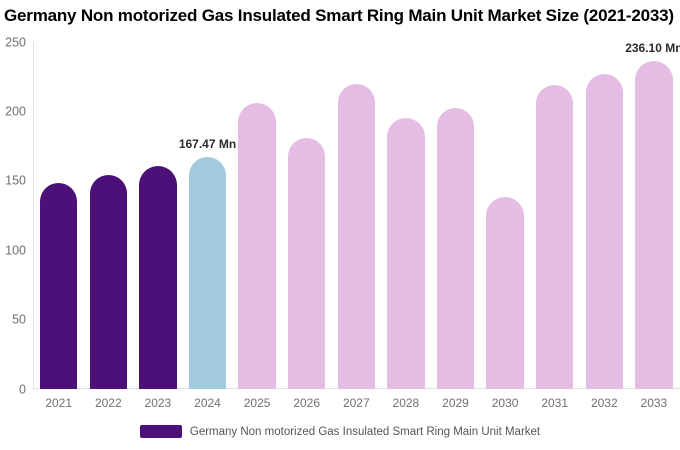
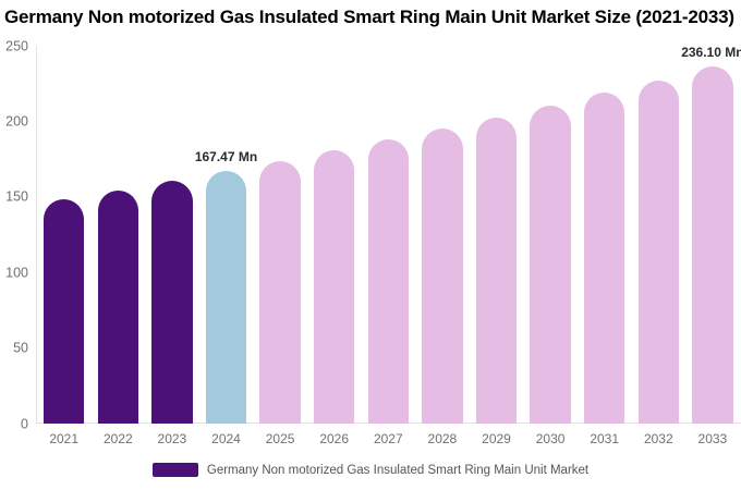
2025: 206 -> 174
2027: 220 -> 188
2030: 138 -> 211
